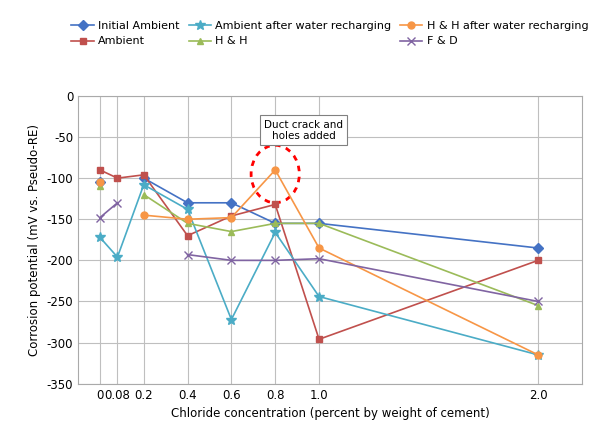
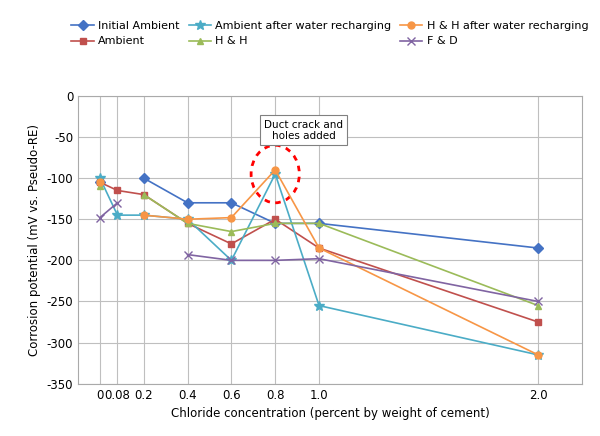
Ambient/0: -90 -> -105
Ambient after water recharging/0: -172 -> -100
Ambient/0.08: -100 -> -115
Ambient after water recharging/0.08: -196 -> -145
Ambient/0.2: -96 -> -120
Ambient after water recharging/0.2: -108 -> -145
Ambient/0.4: -170 -> -155
Ambient after water recharging/0.4: -138 -> -150
Ambient/0.6: -146 -> -180
Ambient after water recharging/0.6: -272 -> -200
Ambient/0.8: -132 -> -150
Ambient after water recharging/0.8: -166 -> -95
Ambient/1.0: -296 -> -185
Ambient after water recharging/1.0: -244 -> -255
Ambient/2.0: -200 -> -275
